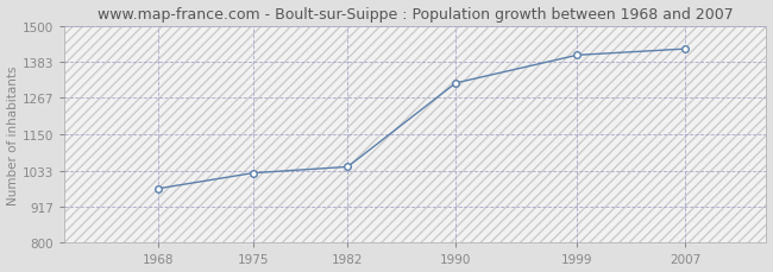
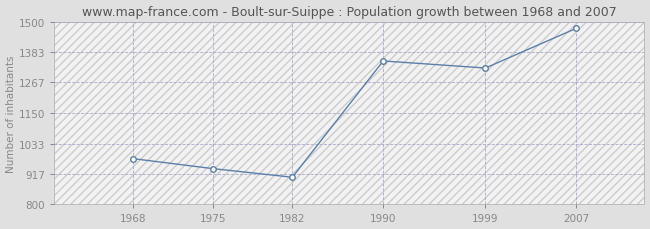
1975: 1025 -> 937
1982: 1045 -> 904
1990: 1315 -> 1349
1999: 1405 -> 1322
2007: 1425 -> 1474
